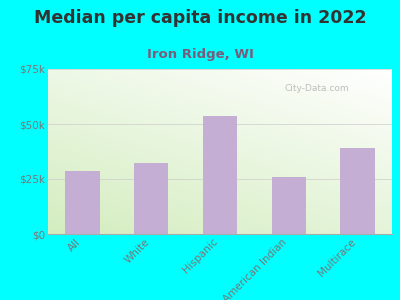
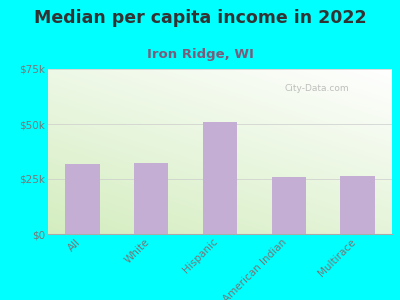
All: $28.5k -> $32.0k
Hispanic: $53.5k -> $51.0k
Multirace: $39.0k -> $26.5k
